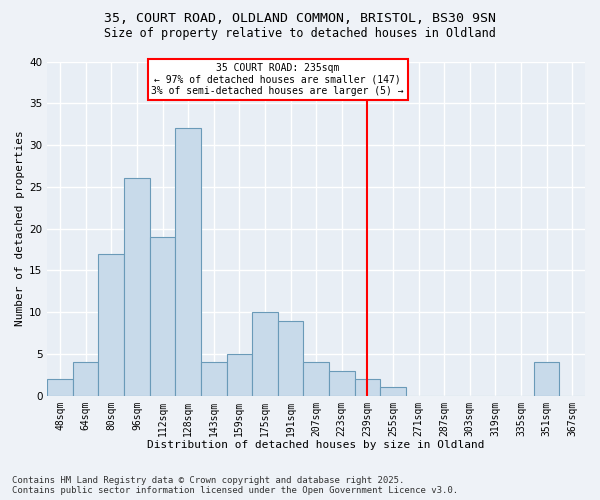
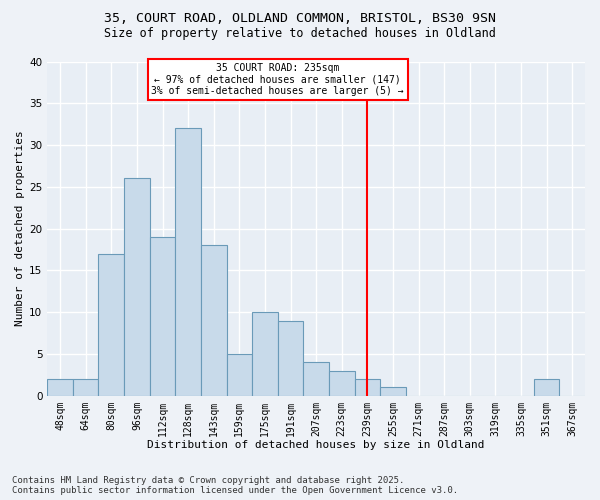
64sqm: 4 -> 2
143sqm: 4 -> 18
351sqm: 4 -> 2
